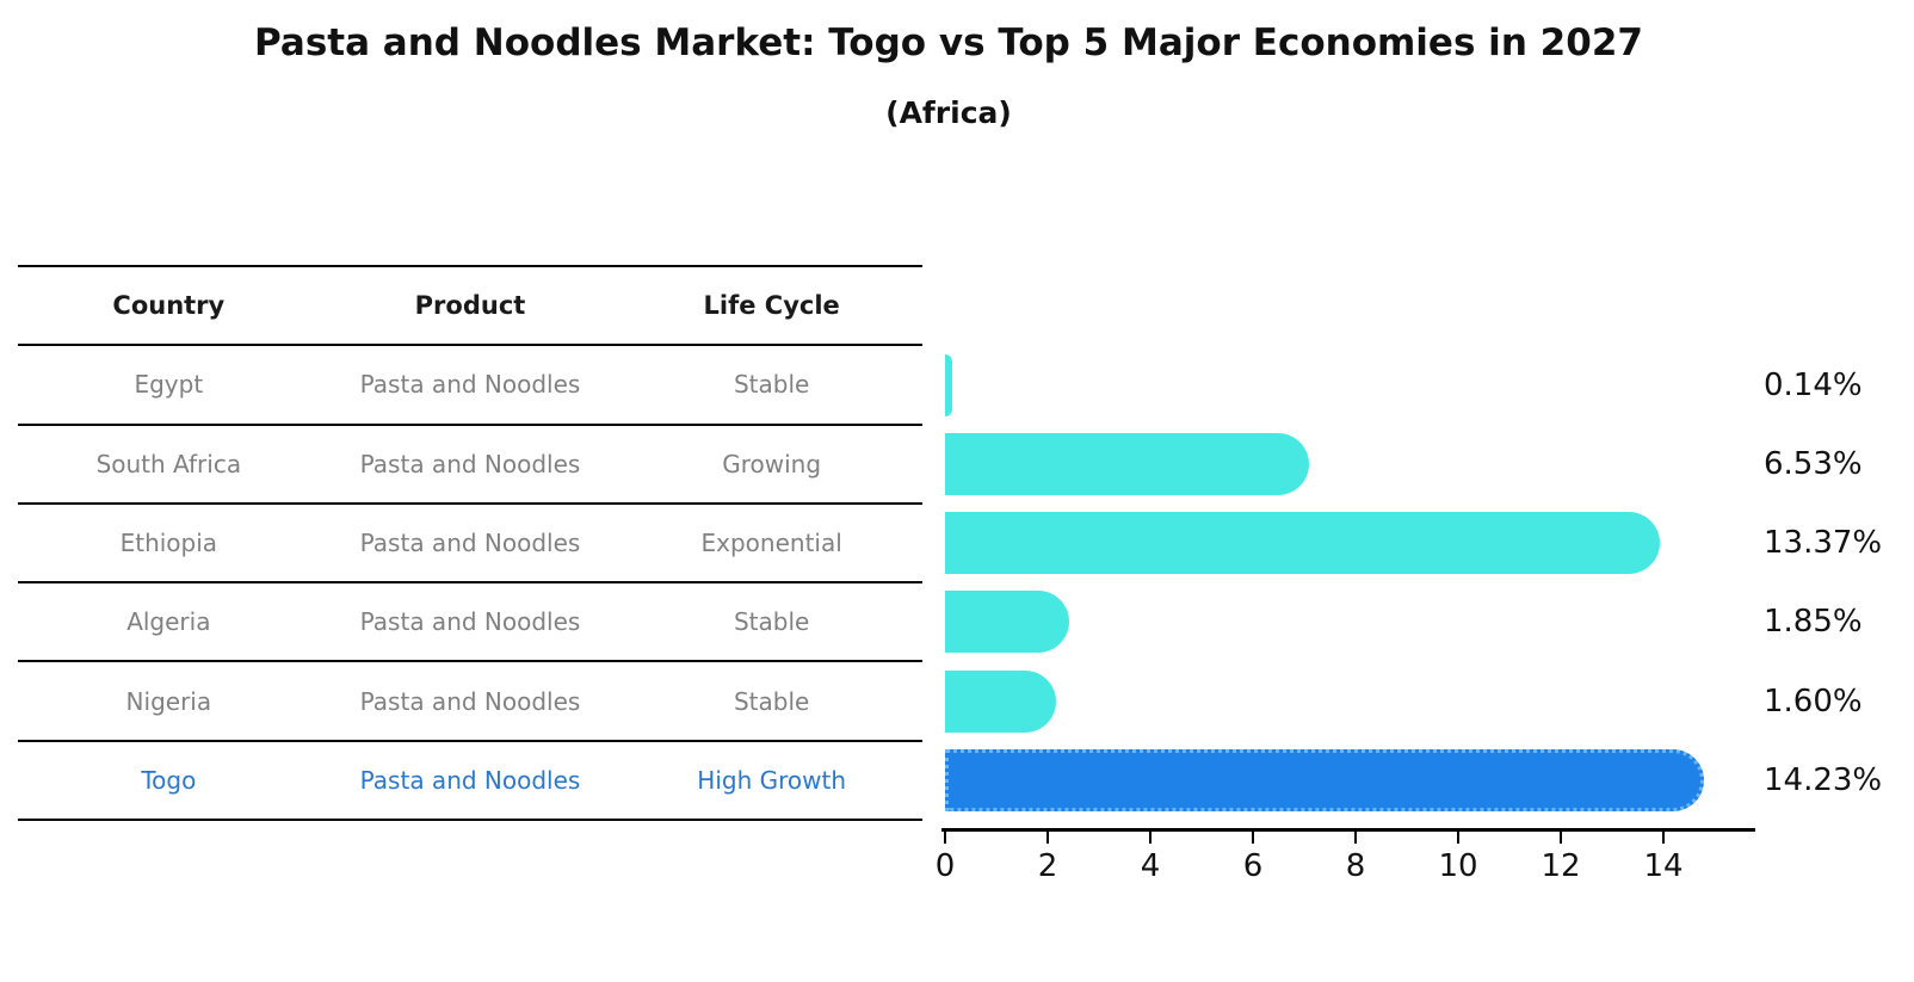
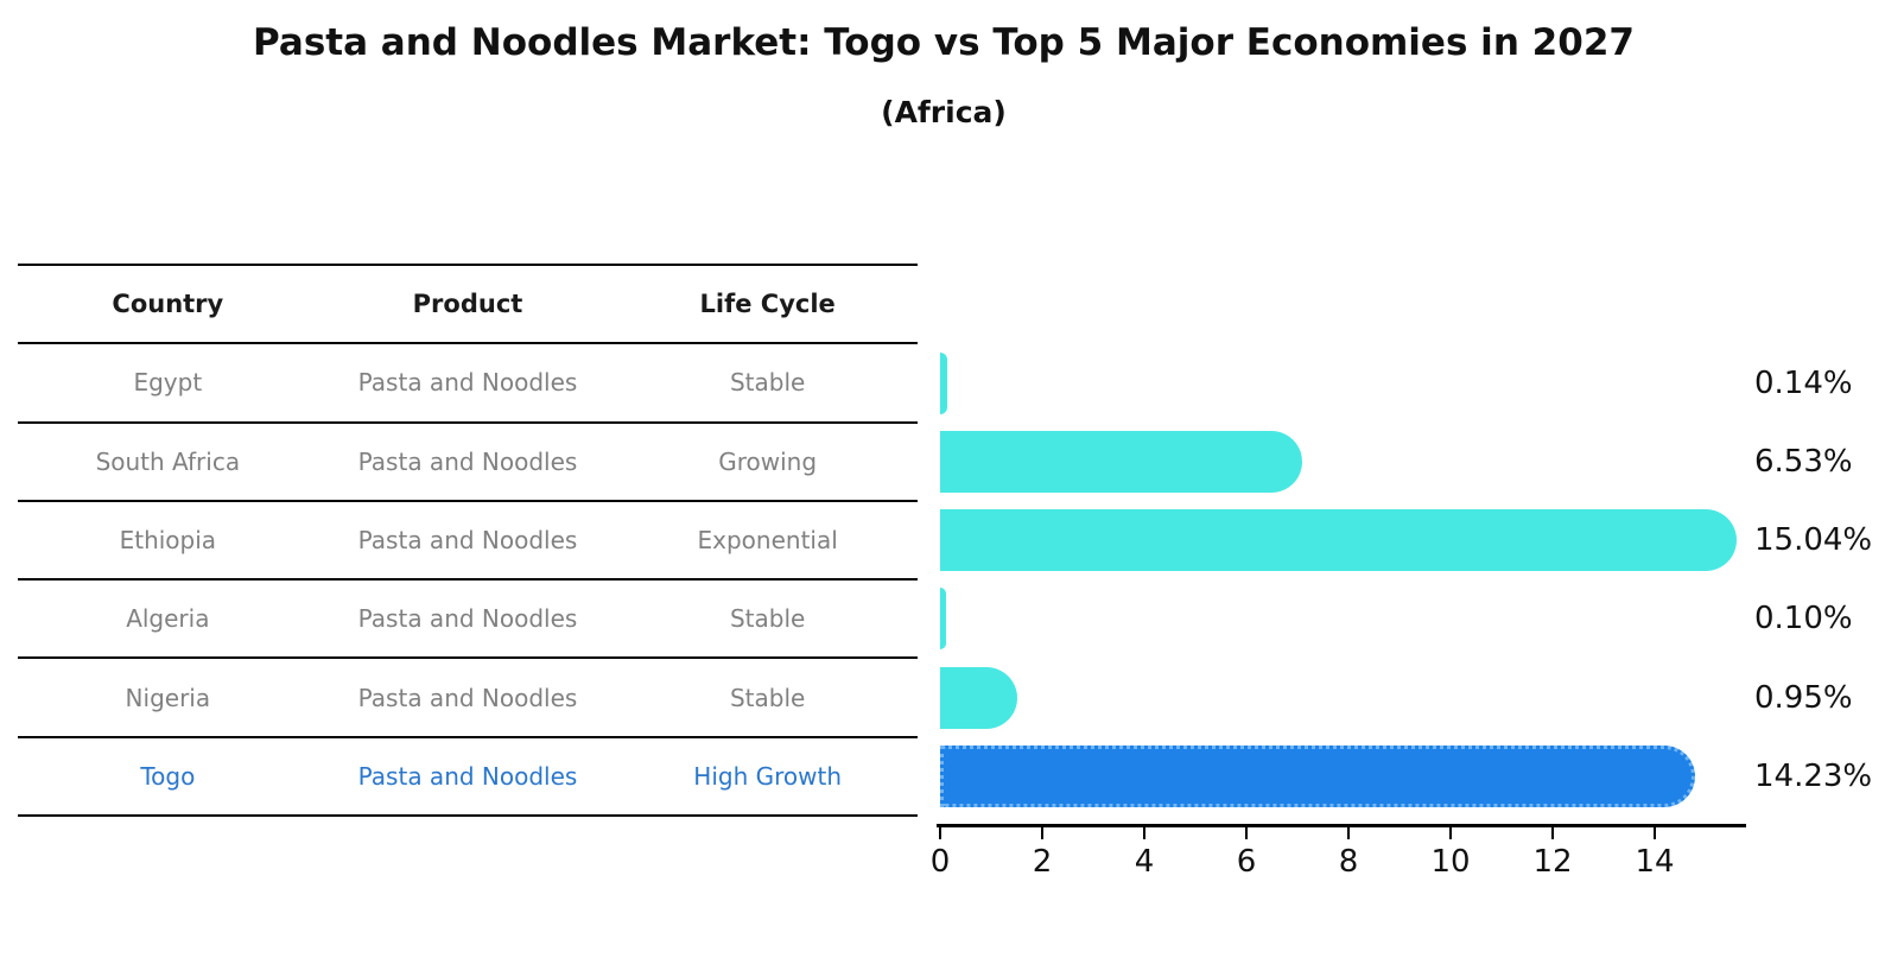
Ethiopia: 13.37% -> 15.04%
Algeria: 1.85% -> 0.10%
Nigeria: 1.60% -> 0.95%
